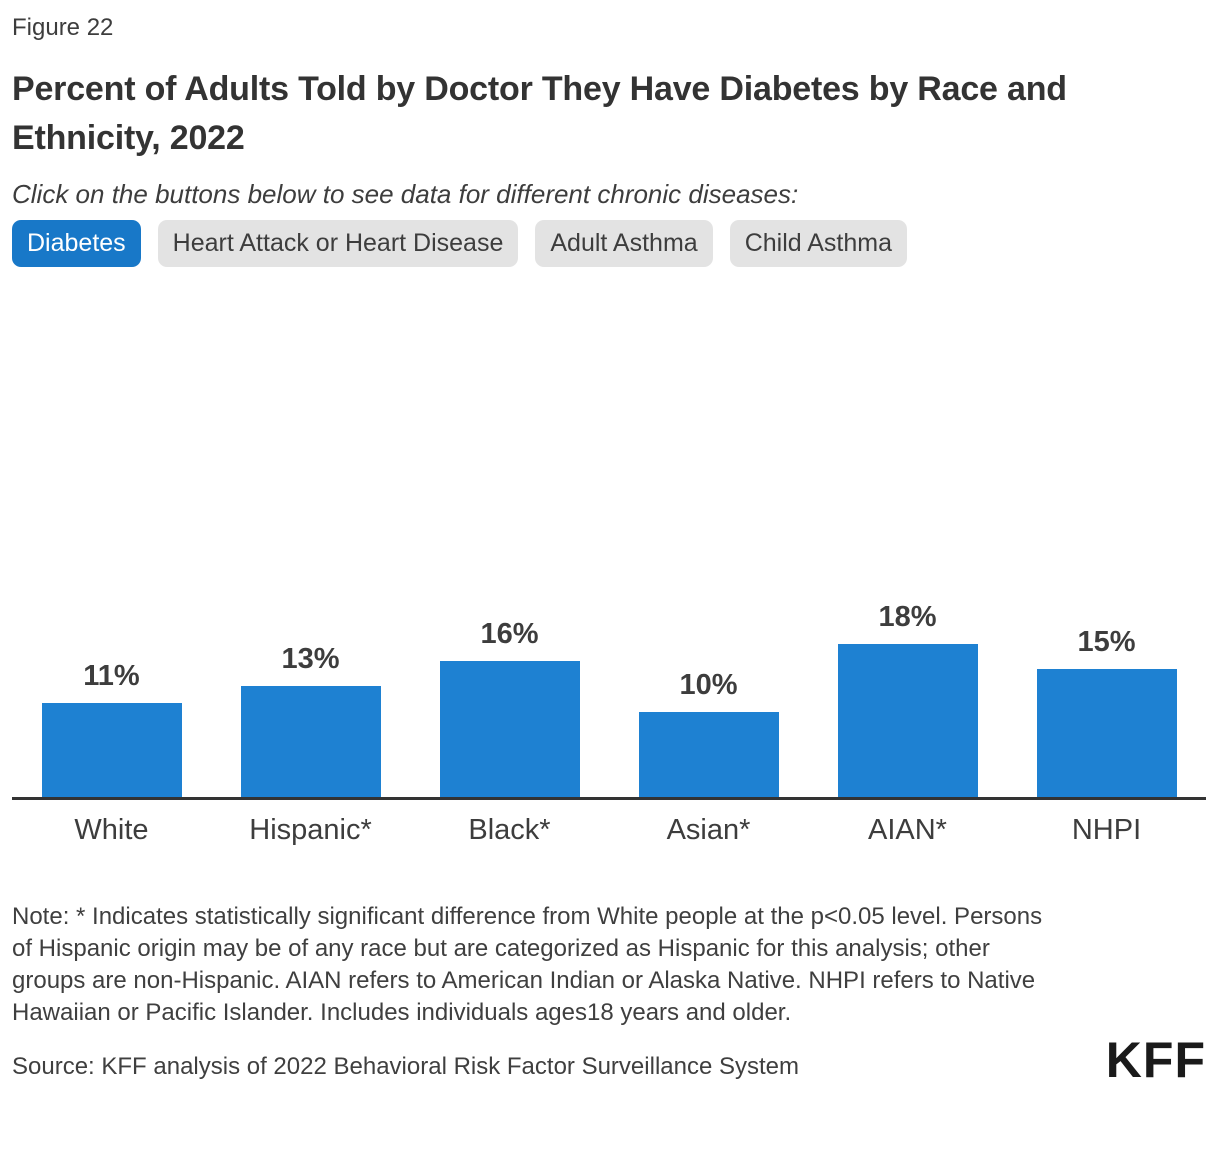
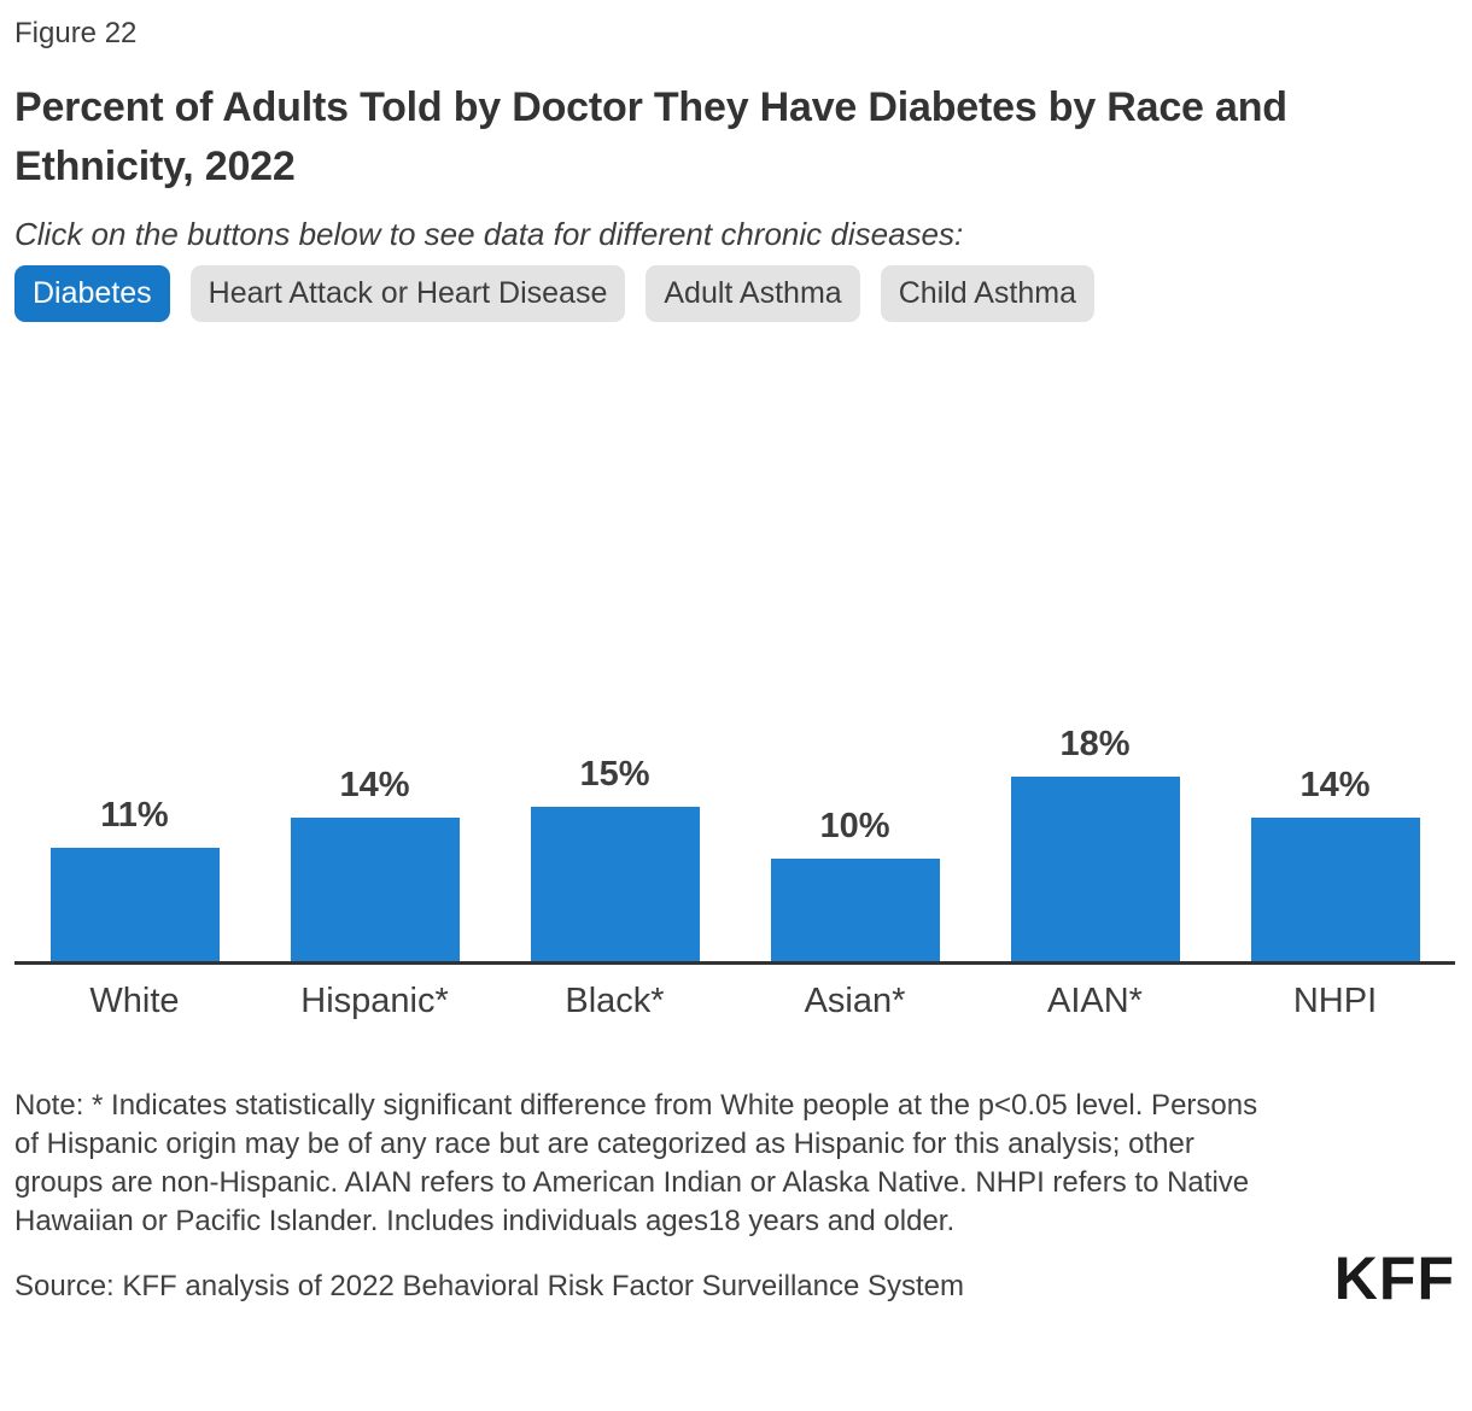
Hispanic*: 13% -> 14%
Black*: 16% -> 15%
NHPI: 15% -> 14%
